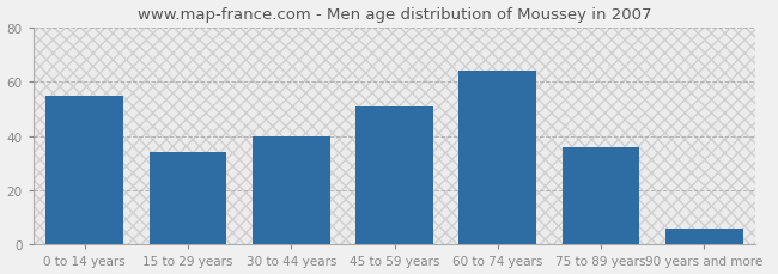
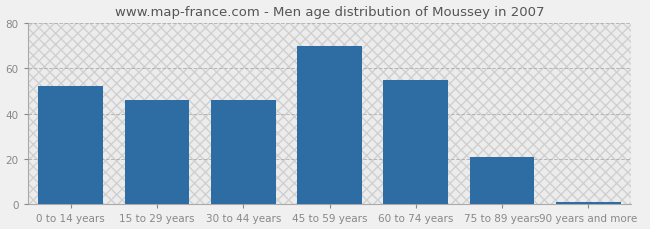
0 to 14 years: 55 -> 52
15 to 29 years: 34 -> 46
30 to 44 years: 40 -> 46
45 to 59 years: 51 -> 70
60 to 74 years: 64 -> 55
75 to 89 years: 36 -> 21
90 years and more: 6 -> 1
